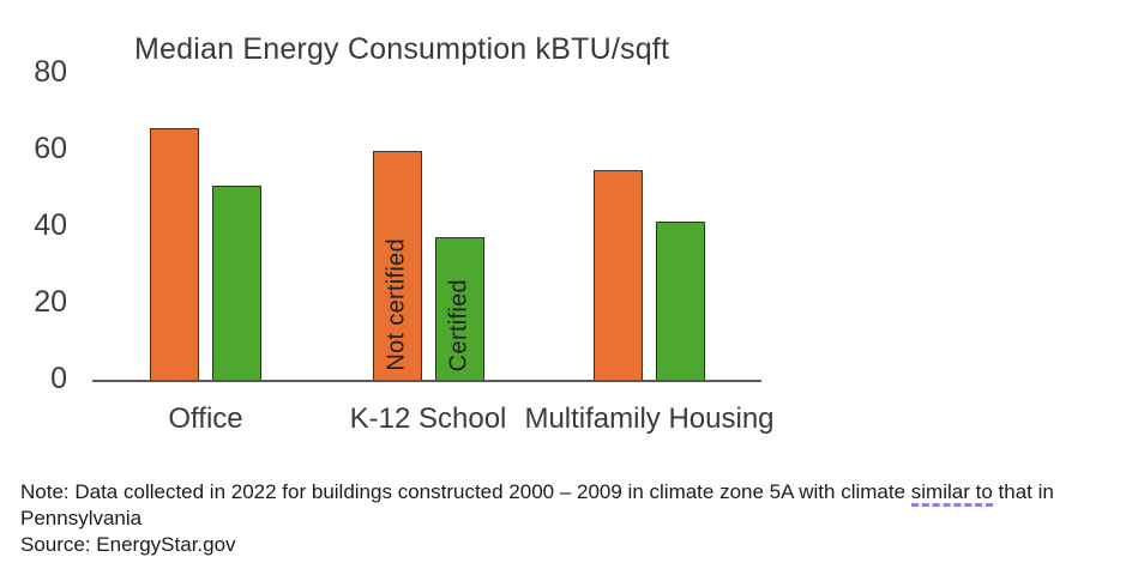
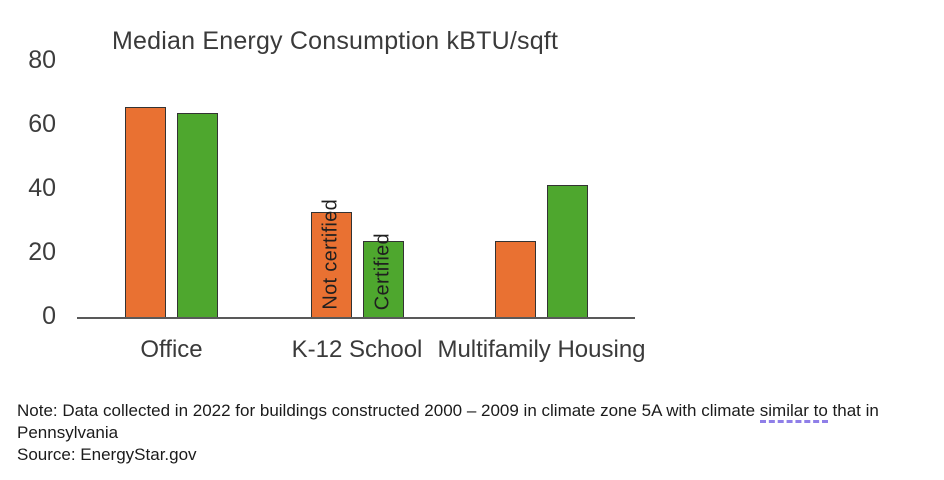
Certified/Office: 51 -> 64
Not certified/K-12 School: 60 -> 33
Certified/K-12 School: 38 -> 24
Not certified/Multifamily Housing: 55 -> 24
